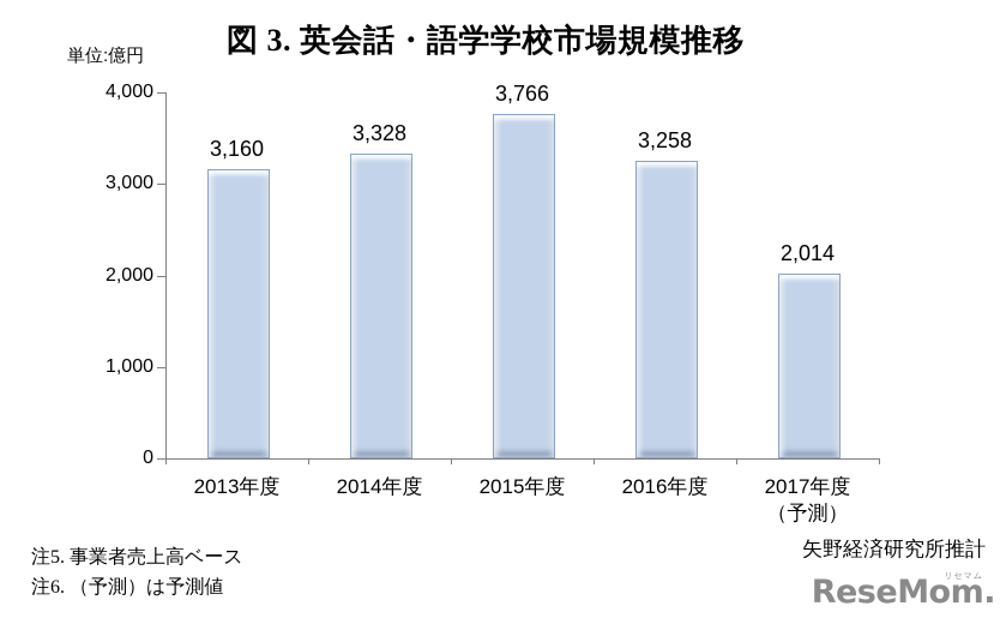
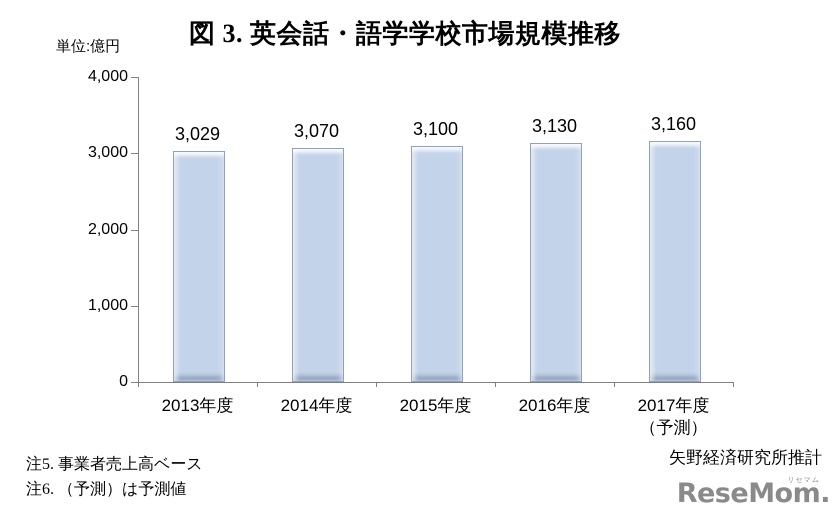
2013年度: 3,160 -> 3,029
2014年度: 3,328 -> 3,070
2015年度: 3,766 -> 3,100
2016年度: 3,258 -> 3,130
2017年度: 2,014 -> 3,160
